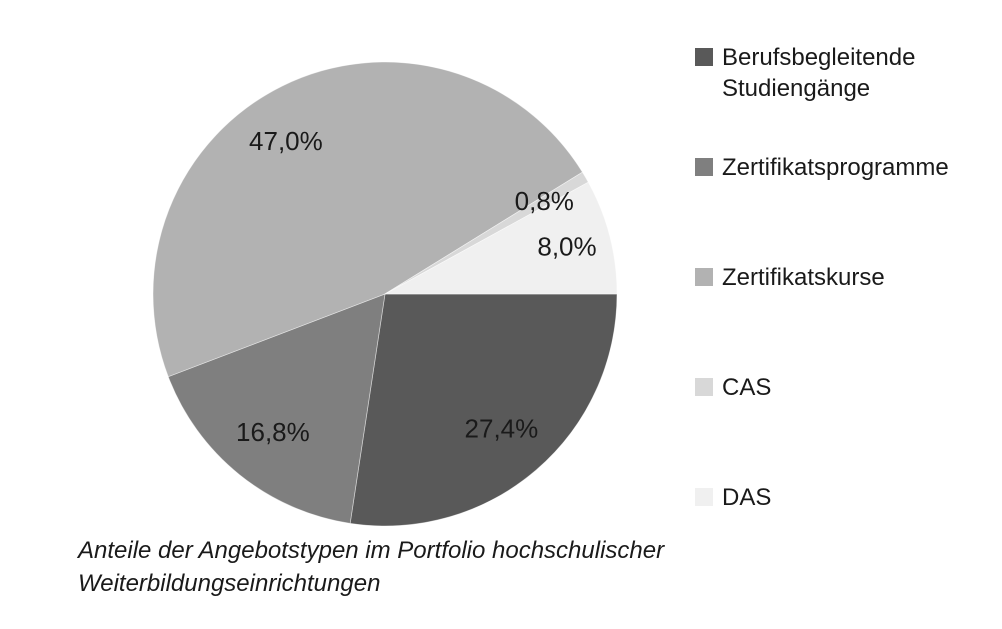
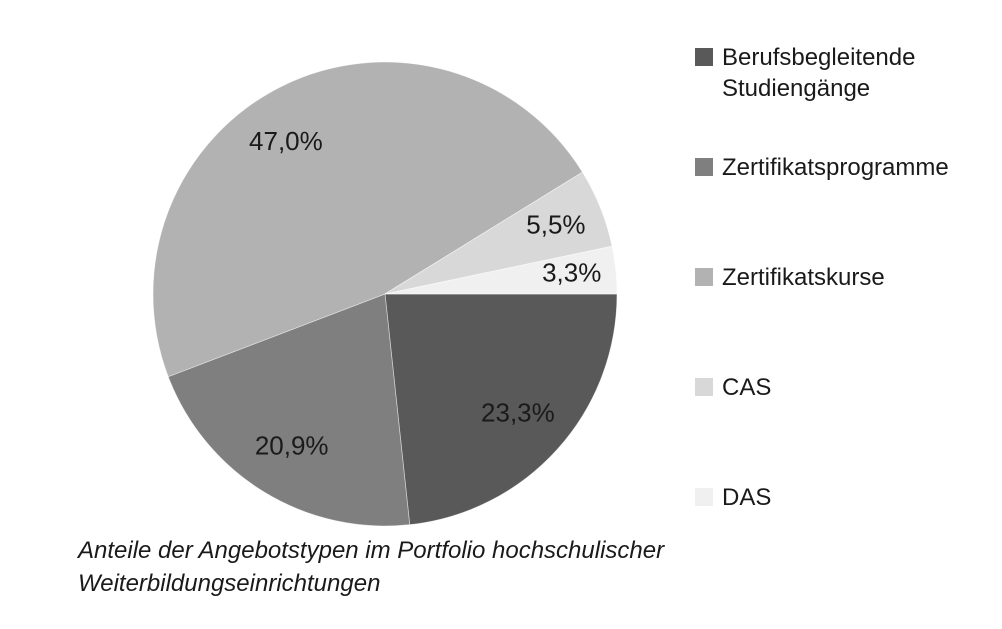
Berufsbegleitende Studiengänge: 27,4% -> 23,3%
Zertifikatsprogramme: 16,8% -> 20,9%
CAS: 0,8% -> 5,5%
DAS: 8,0% -> 3,3%
